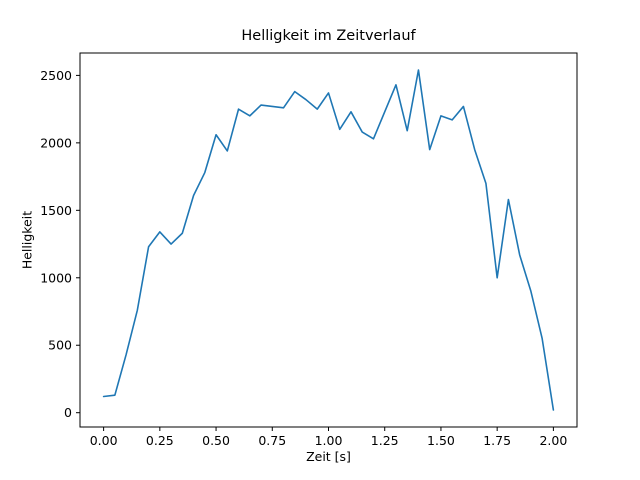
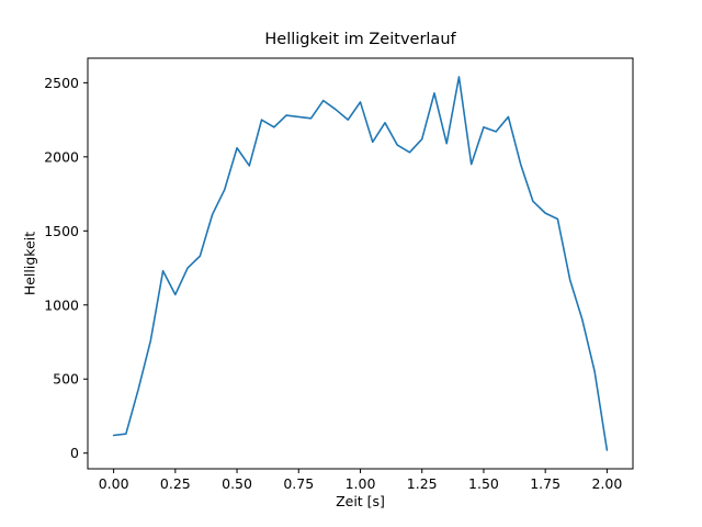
0.25: 1340 -> 1070
1.25: 2230 -> 2120
1.75: 1000 -> 1620
